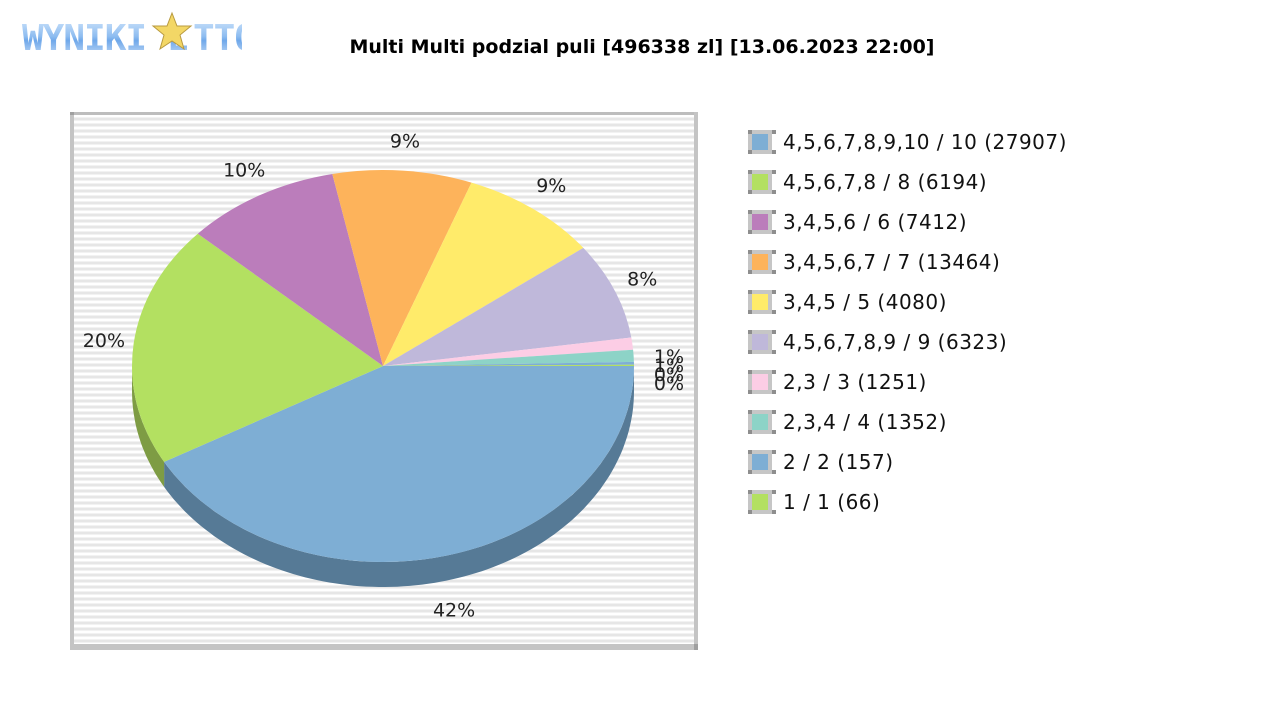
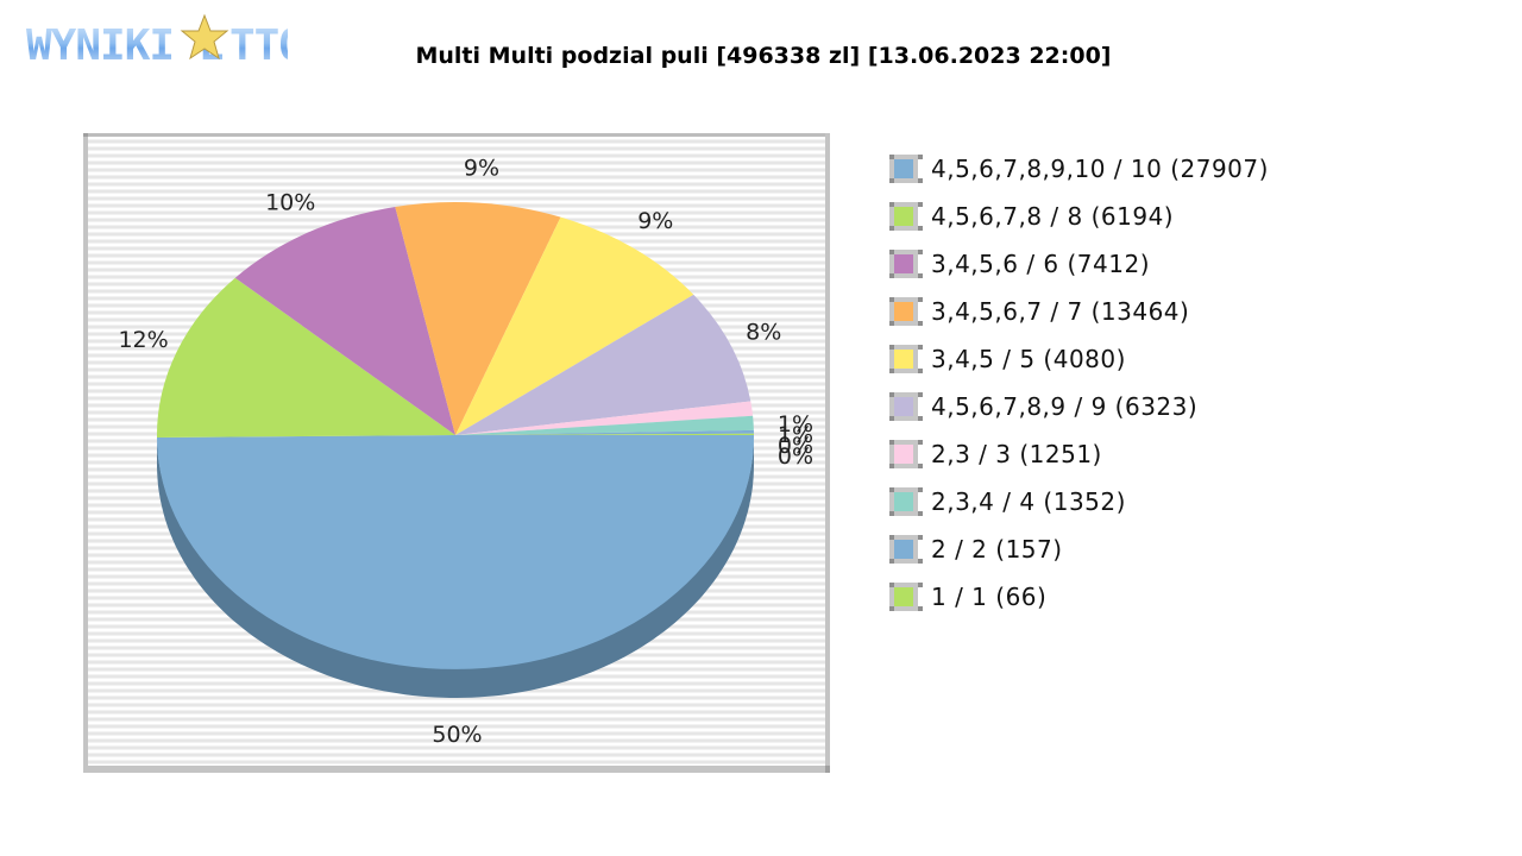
4,5,6,7,8,9,10 / 10 (27907): 42% -> 50%
4,5,6,7,8 / 8 (6194): 20% -> 12%
